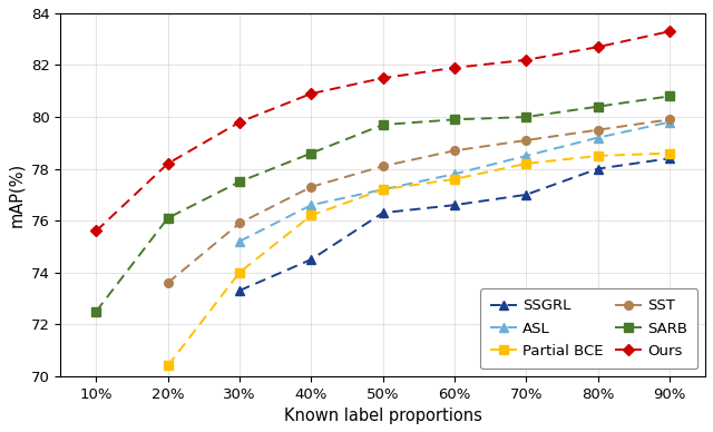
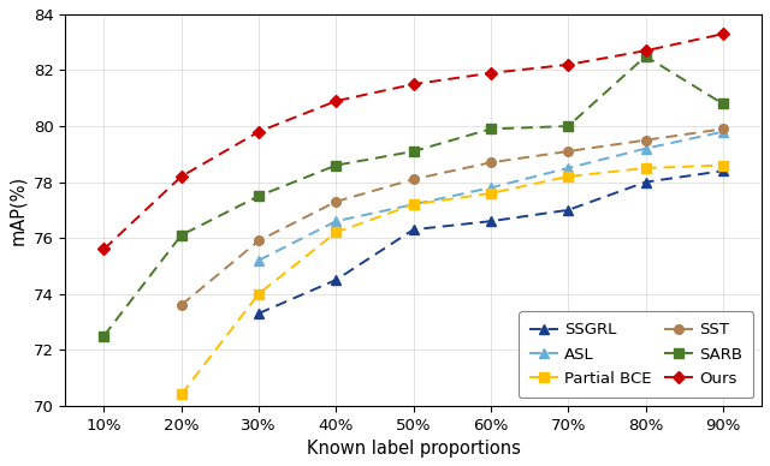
SARB/50%: 79.7 -> 79.1
SARB/80%: 80.4 -> 82.5
